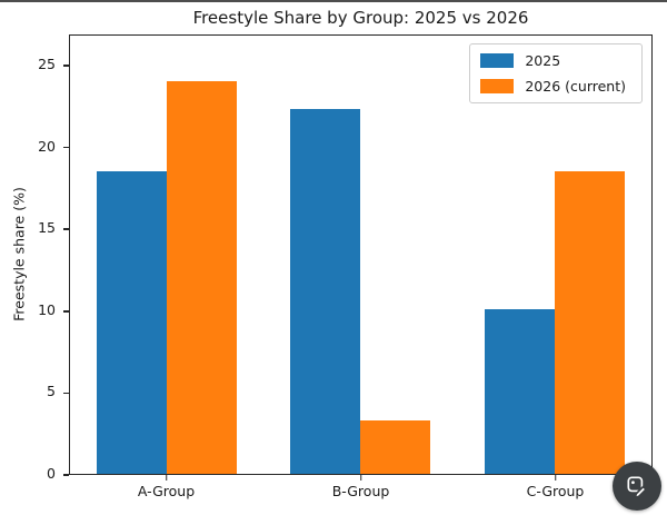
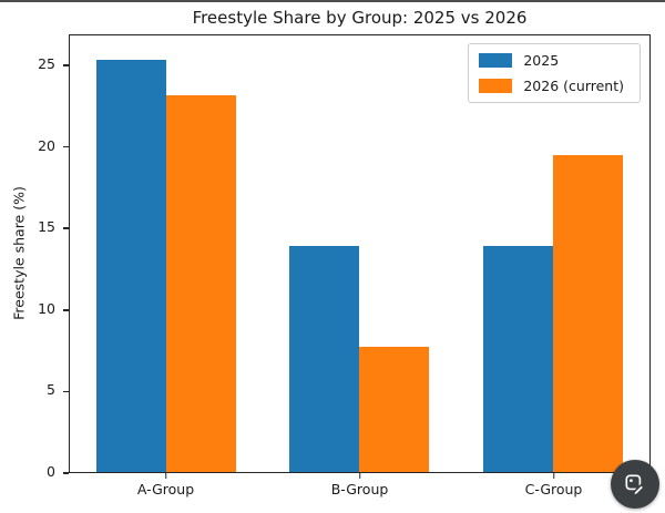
2025/A-Group: 18.6 -> 25.4
2026 (current)/A-Group: 24.1 -> 23.2
2025/B-Group: 22.4 -> 13.9
2026 (current)/B-Group: 3.3 -> 7.7
2025/C-Group: 10.1 -> 13.9
2026 (current)/C-Group: 18.6 -> 19.5
